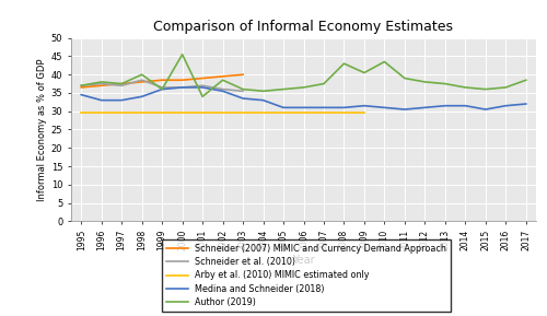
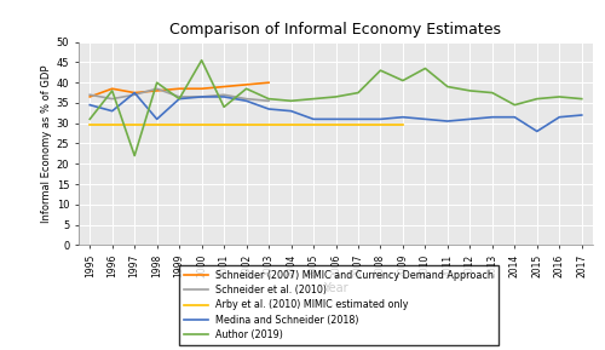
Author (2019)/1995: 37.0 -> 31.0
Schneider (2007) MIMIC and Currency Demand Approach/1996: 37.0 -> 38.5
Schneider et al. (2010)/1996: 37.5 -> 36.0
Medina and Schneider (2018)/1997: 33.0 -> 37.5
Author (2019)/1997: 37.5 -> 22.0
Medina and Schneider (2018)/1998: 34.0 -> 31.0
Author (2019)/2014: 36.5 -> 34.5
Medina and Schneider (2018)/2015: 30.5 -> 28.0
Author (2019)/2017: 38.5 -> 36.0
